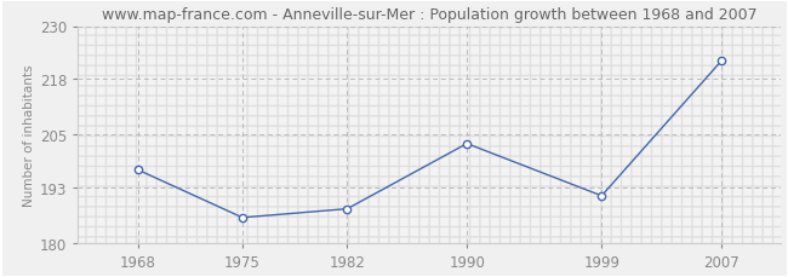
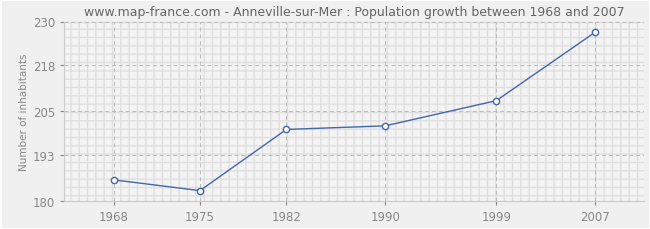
1968: 197 -> 186
1975: 186 -> 183
1982: 188 -> 200
1990: 203 -> 201
1999: 191 -> 208
2007: 222 -> 227
